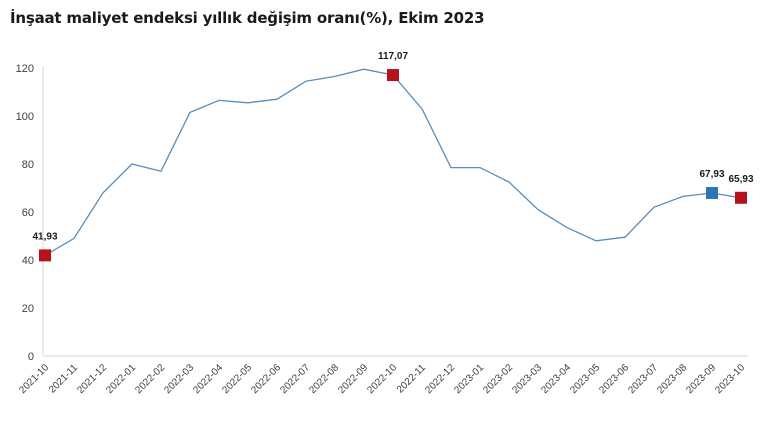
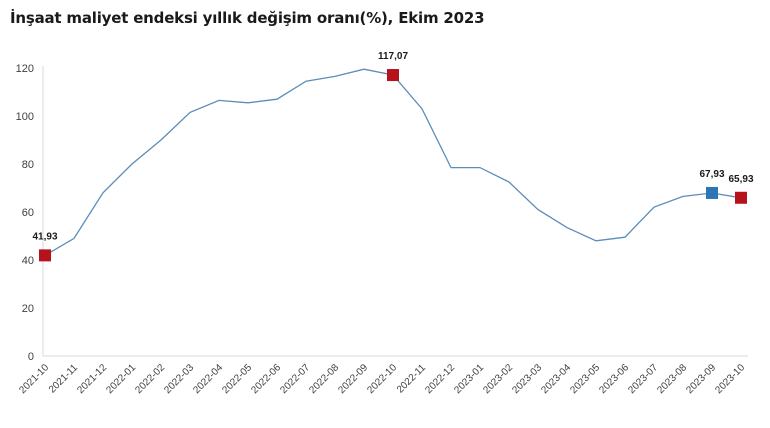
2022-02: 77 -> 90
